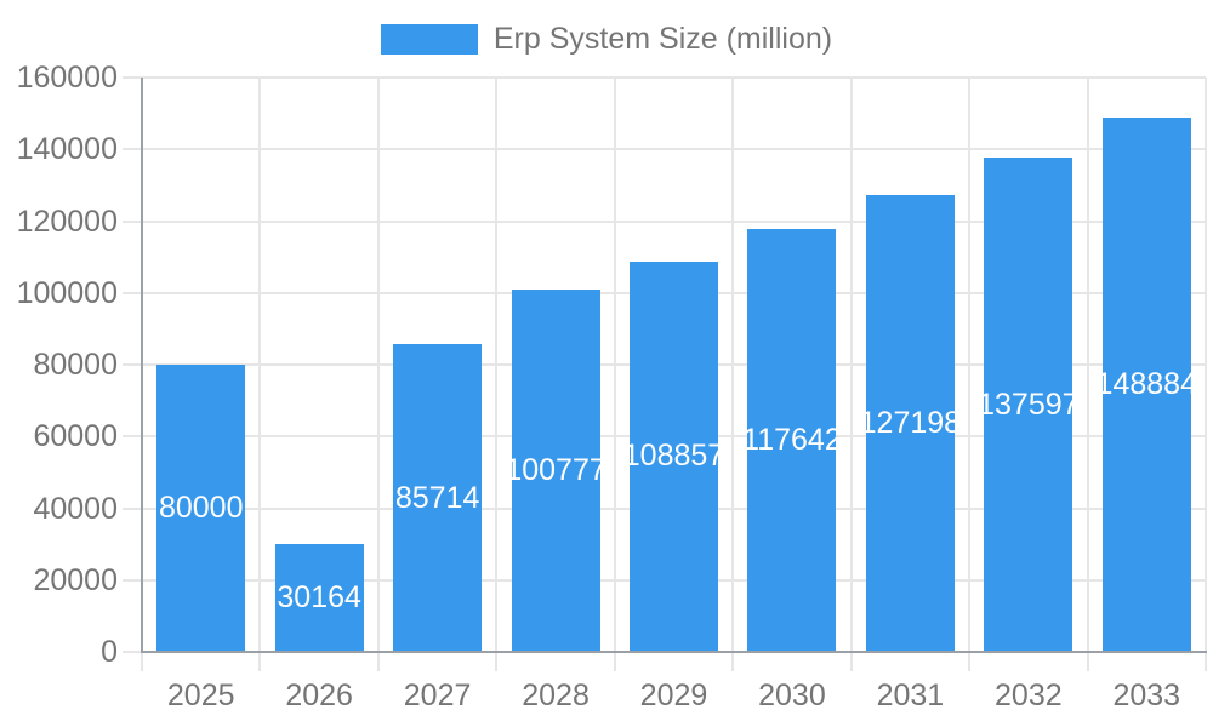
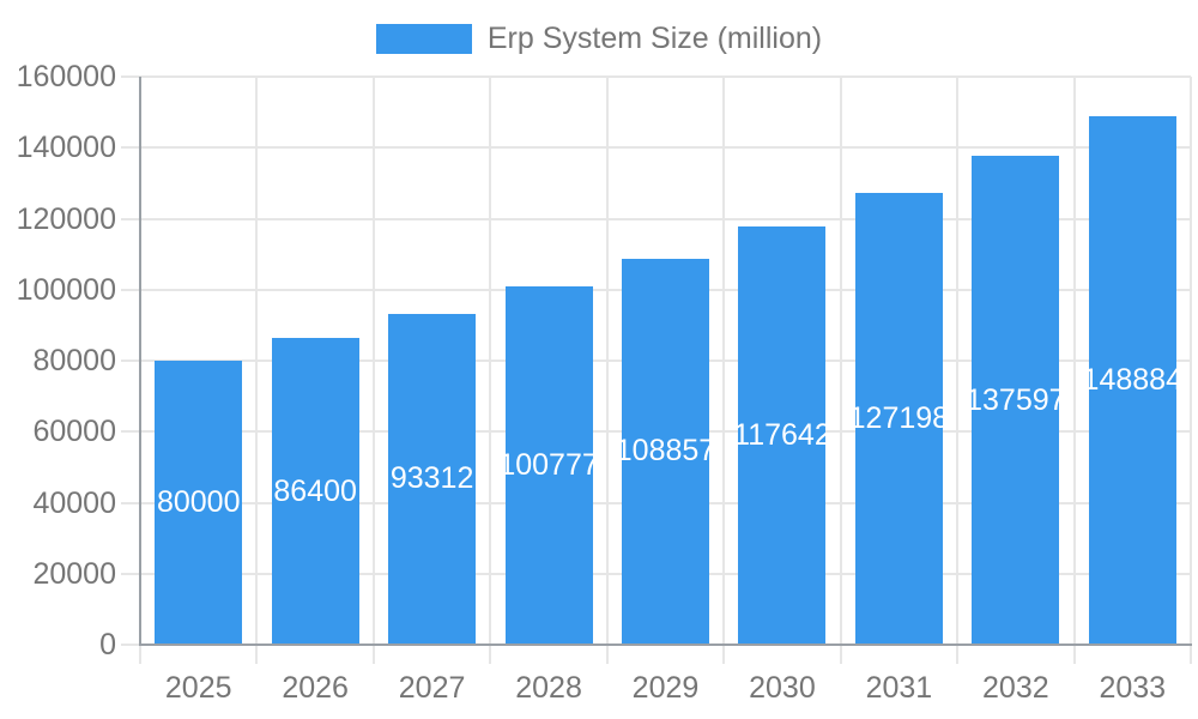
2026: 30164 -> 86400
2027: 85714 -> 93312
